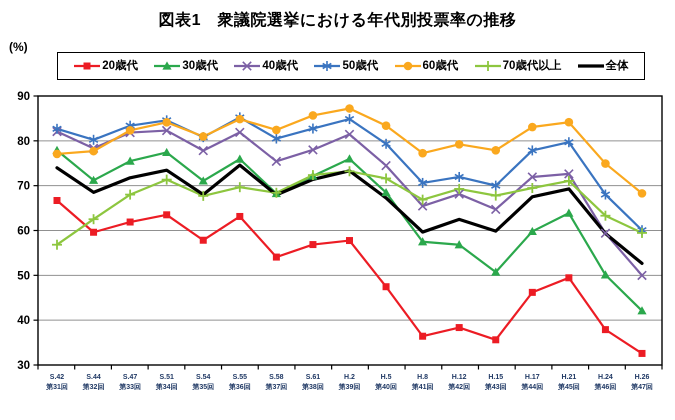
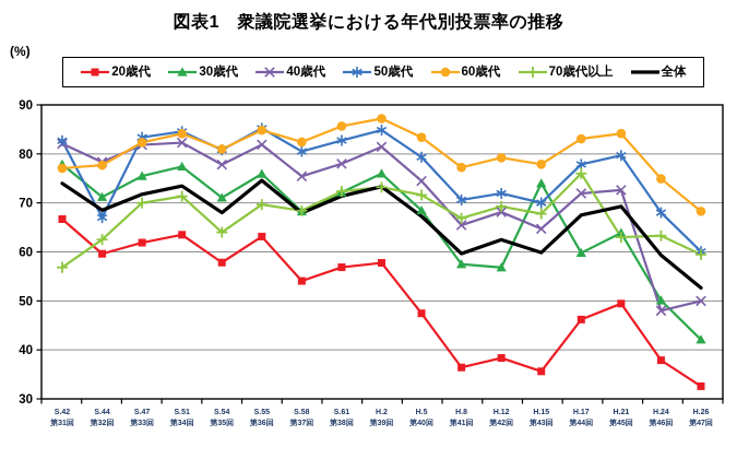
50歳代/S.44: 80 -> 67
70歳代以上/S.47: 68 -> 70
70歳代以上/S.54: 68 -> 64
30歳代/H.15: 51 -> 74
70歳代以上/H.17: 69 -> 76
70歳代以上/H.21: 71 -> 63
40歳代/H.24: 59 -> 48
